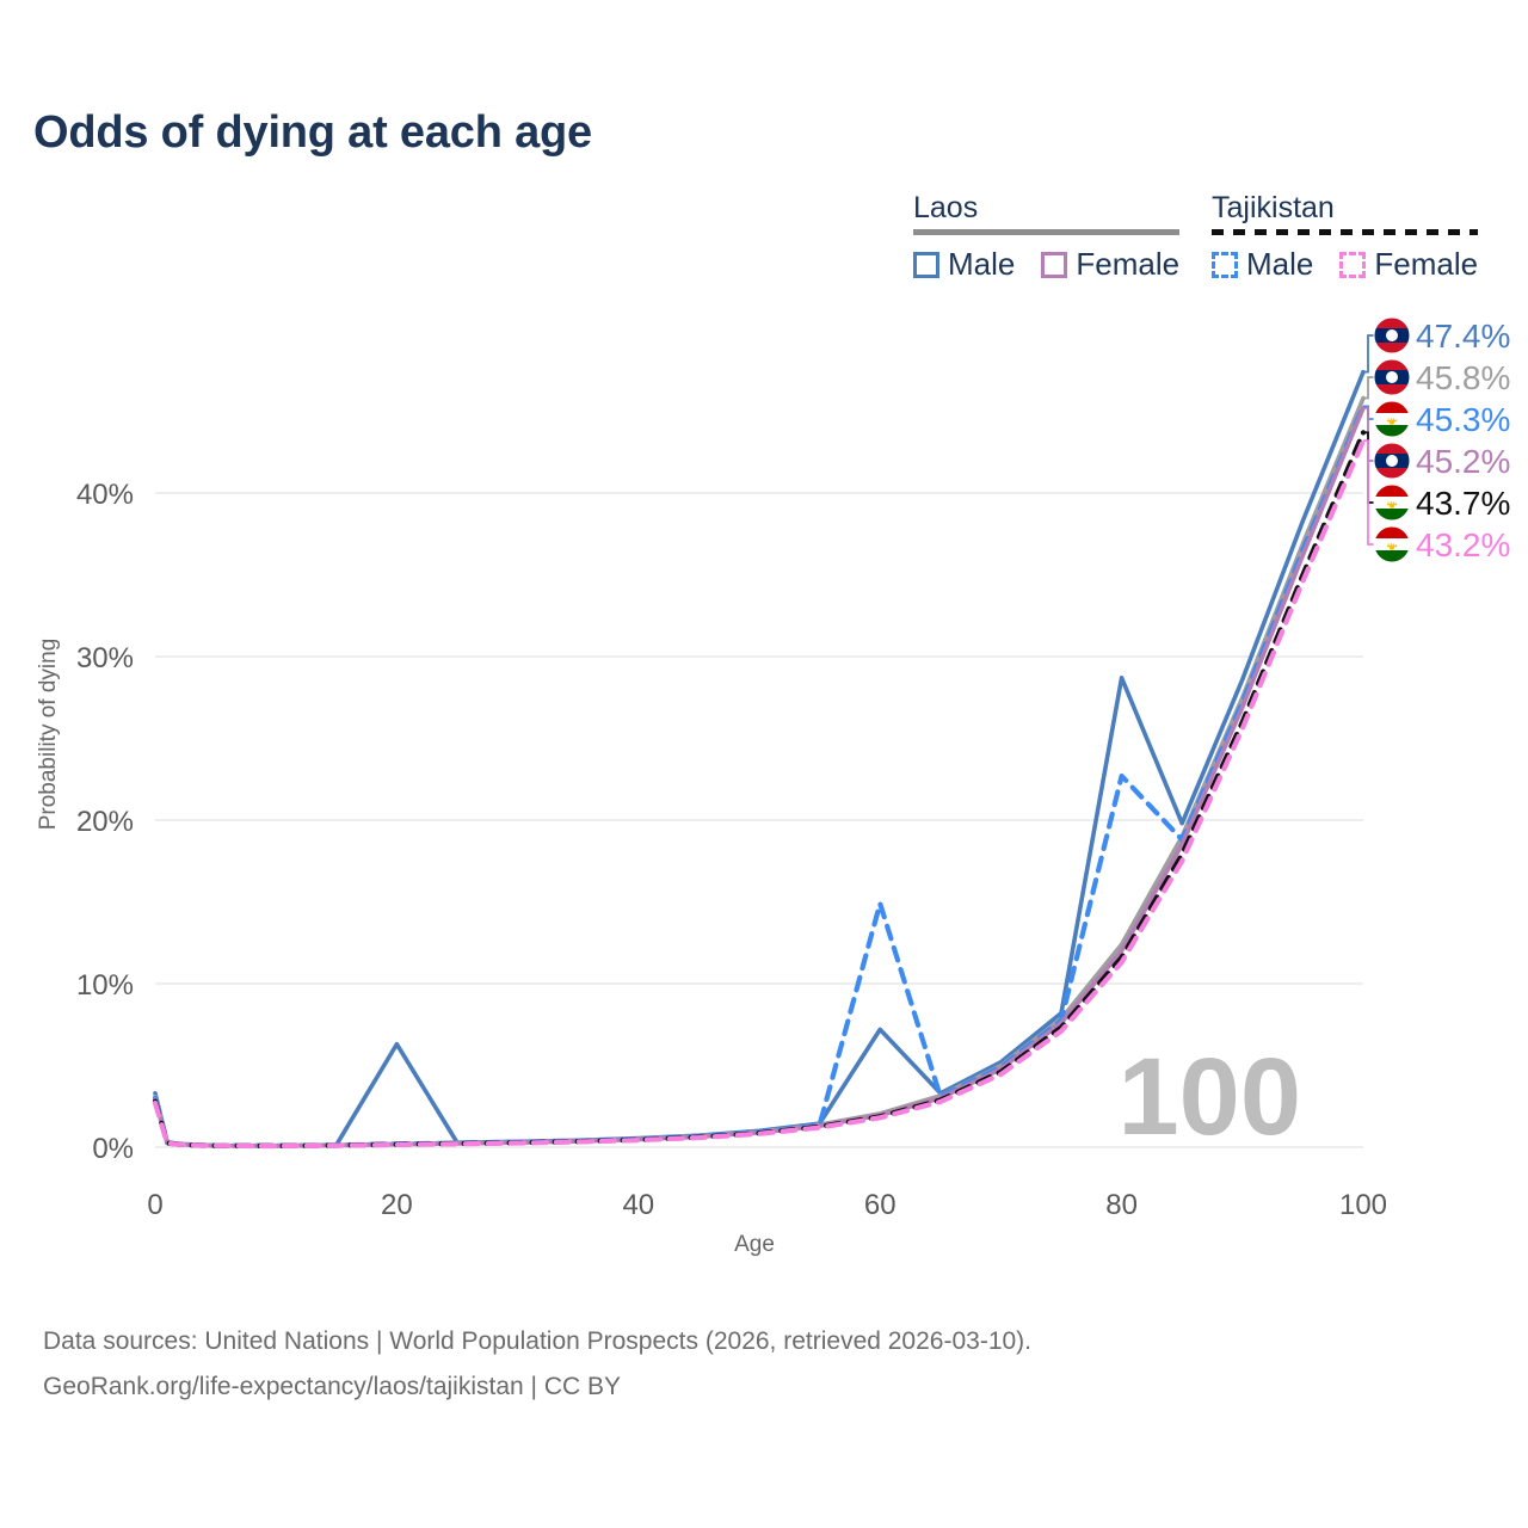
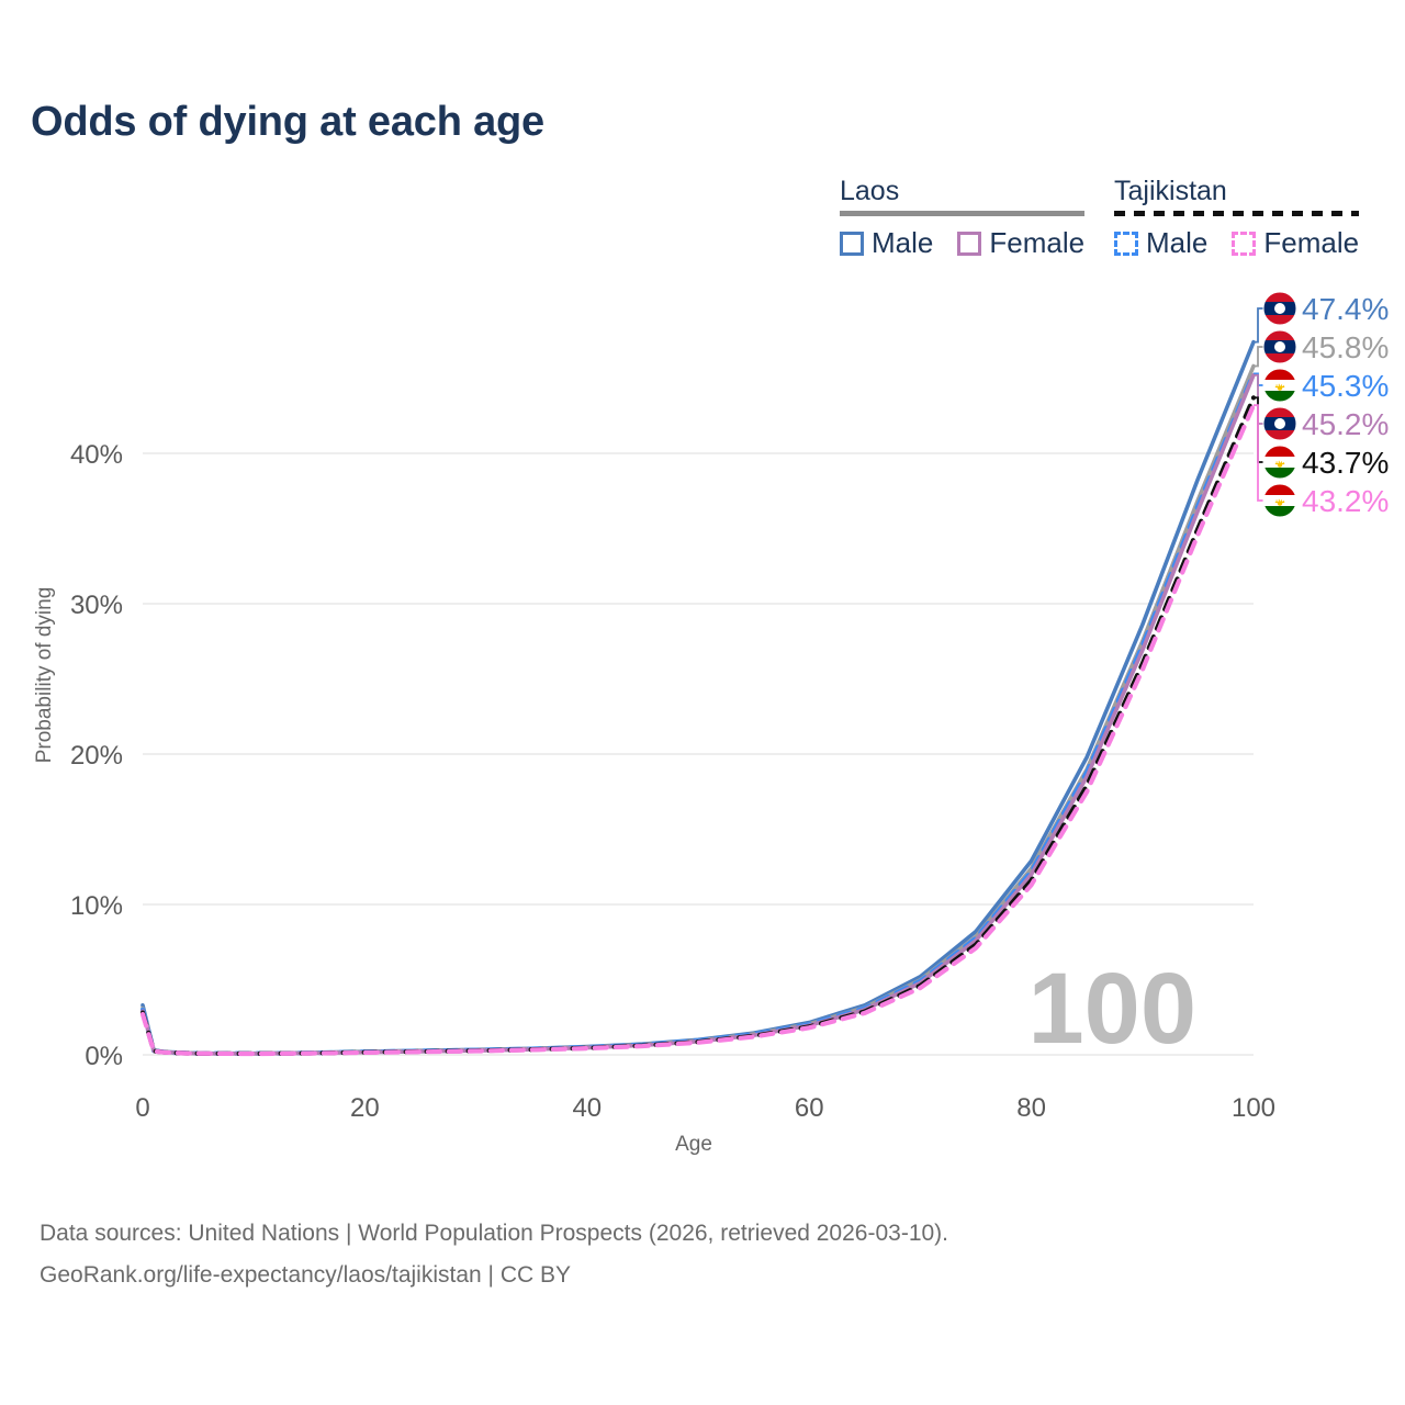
Laos Male/20: 6.3% -> 0.2%
Laos Male/60: 7.2% -> 2.1%
Tajikistan Male/60: 14.9% -> 2.0%
Laos Male/80: 28.7% -> 12.9%
Tajikistan Male/80: 22.7% -> 12.2%
